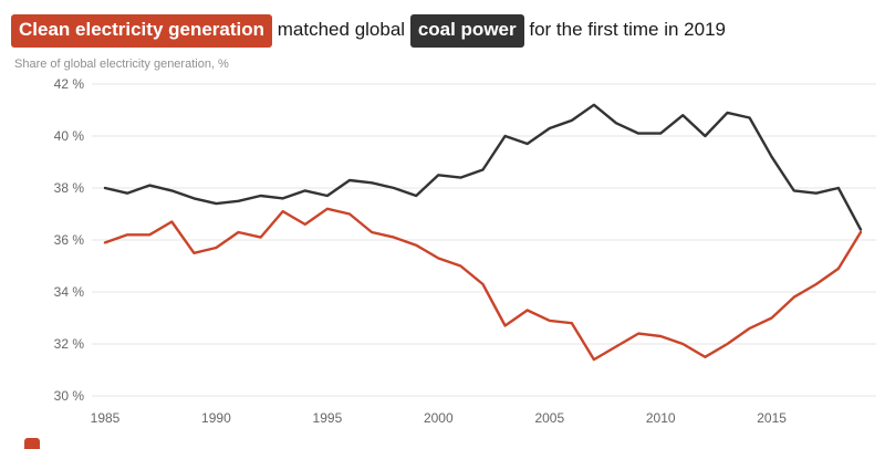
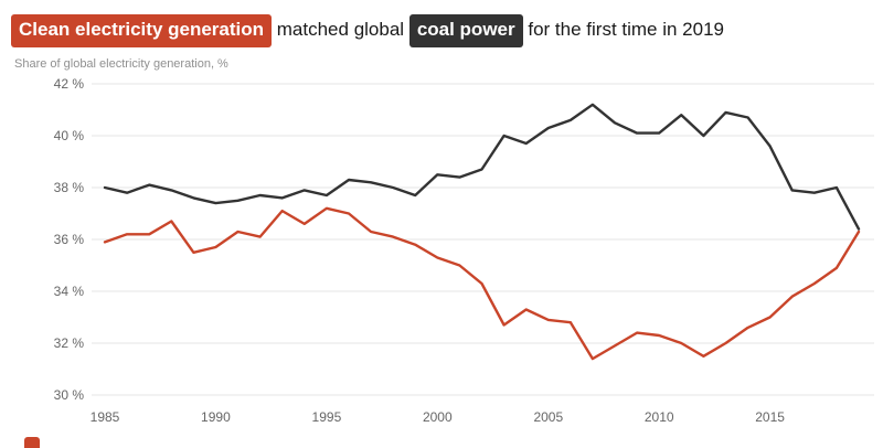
coal power/2015: 39.2% -> 39.6%
